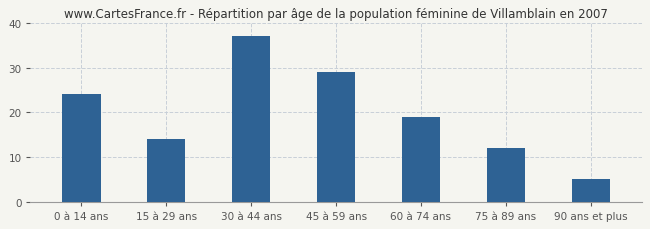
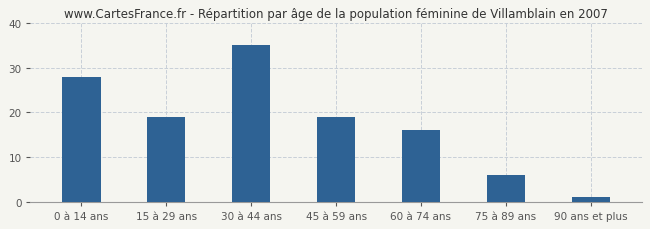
0 à 14 ans: 24 -> 28
15 à 29 ans: 14 -> 19
30 à 44 ans: 37 -> 35
45 à 59 ans: 29 -> 19
60 à 74 ans: 19 -> 16
75 à 89 ans: 12 -> 6
90 ans et plus: 5 -> 1
